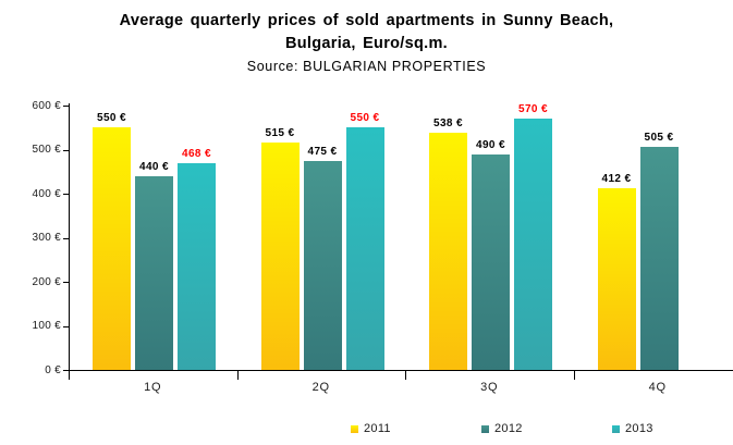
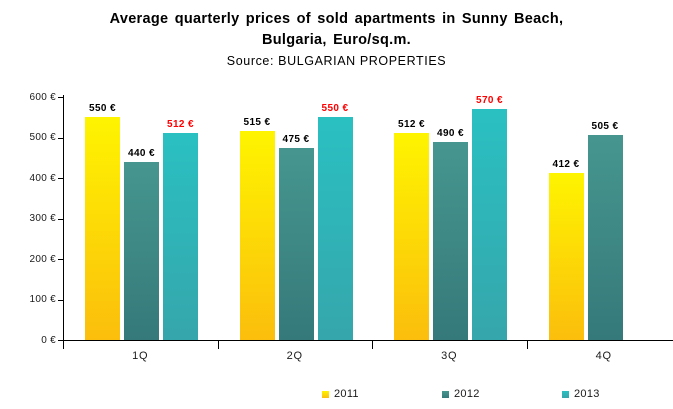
2013/1Q: 468 -> 512
2011/3Q: 538 -> 512
